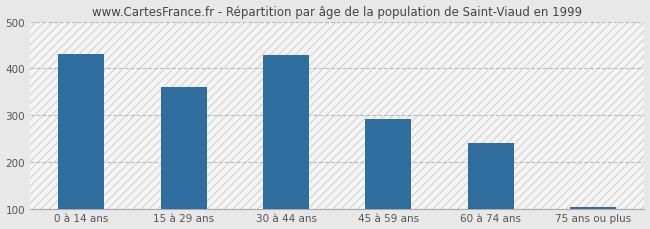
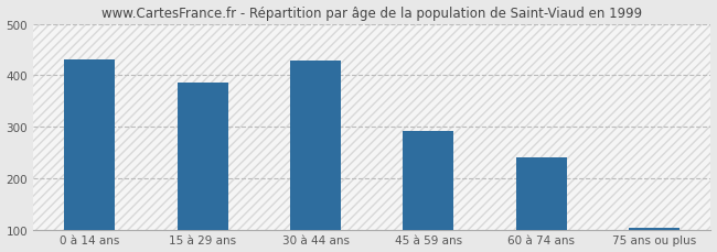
15 à 29 ans: 360 -> 385
